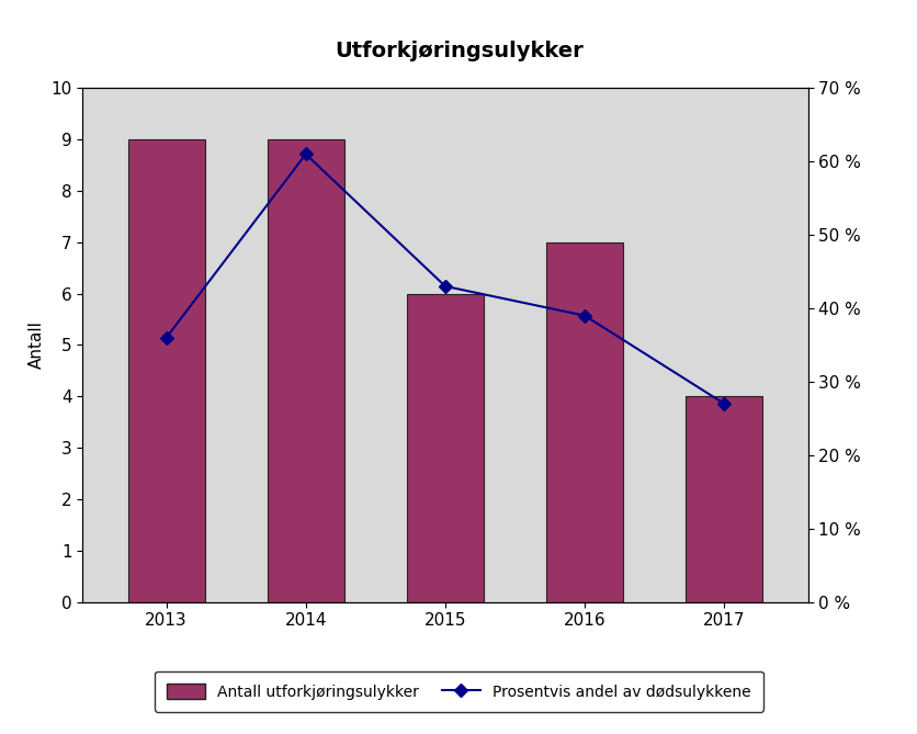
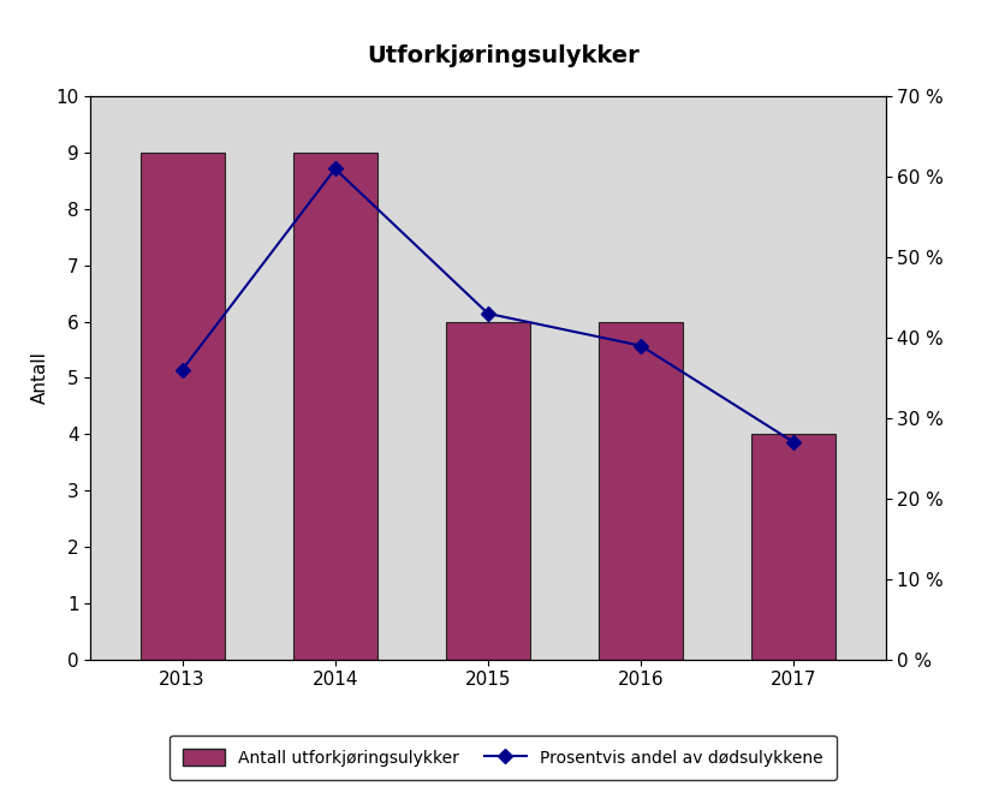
Antall utforkjøringsulykker/2016: 7 -> 6
